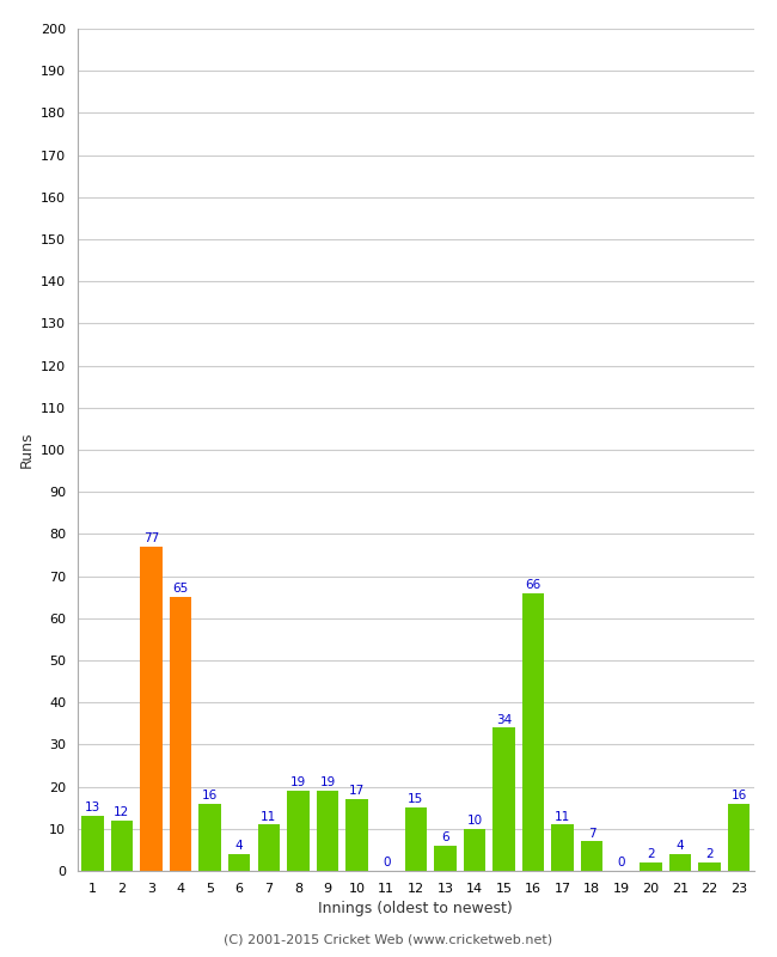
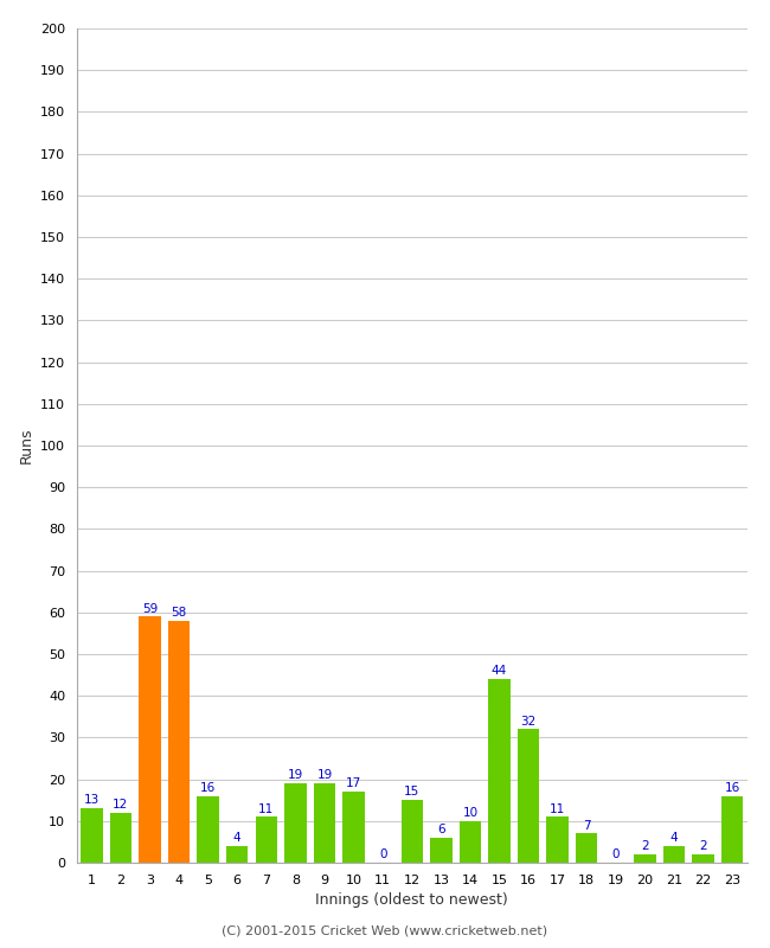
3: 77 -> 59
4: 65 -> 58
15: 34 -> 44
16: 66 -> 32
